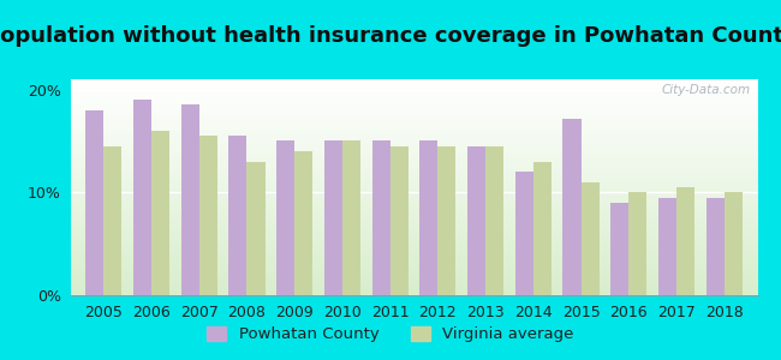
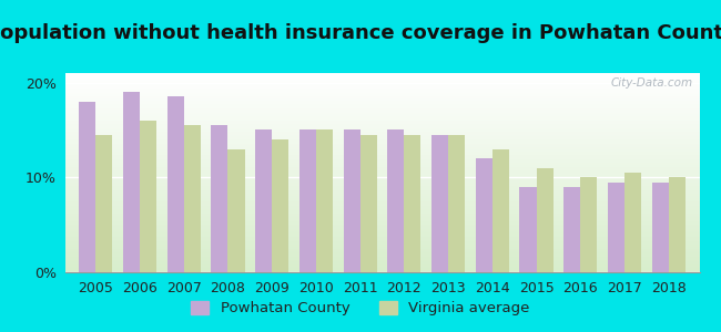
Powhatan County/2015: 17.2% -> 9.0%
